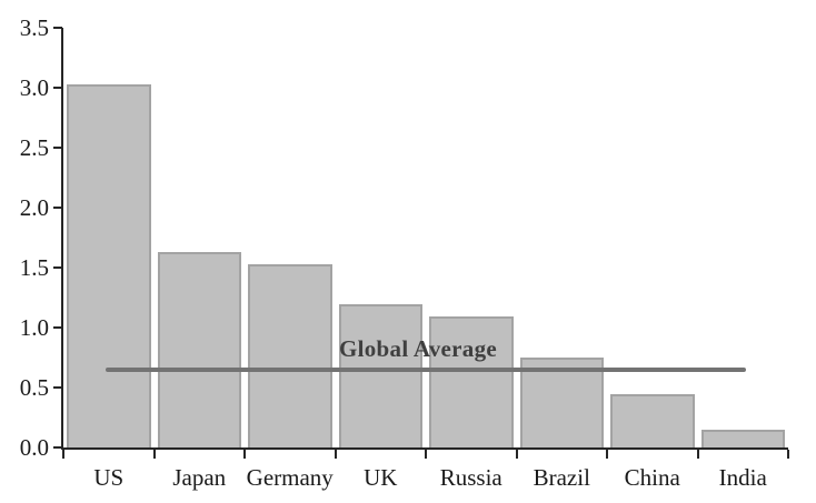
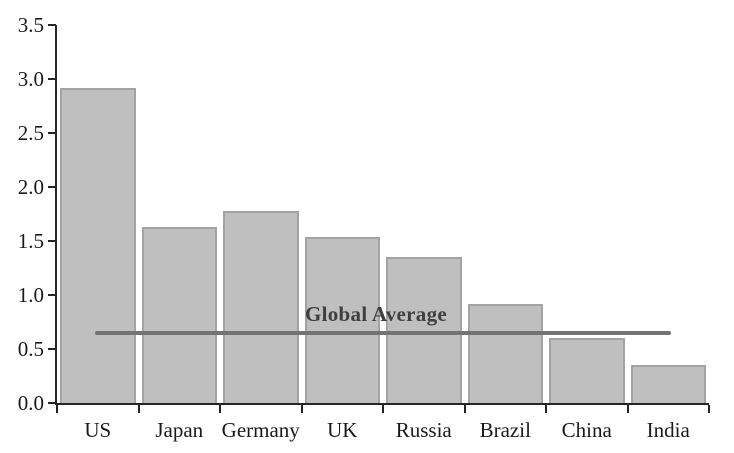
US: 3.03 -> 2.92
Germany: 1.53 -> 1.78
UK: 1.19 -> 1.54
Russia: 1.09 -> 1.35
Brazil: 0.75 -> 0.92
China: 0.44 -> 0.60
India: 0.15 -> 0.35
